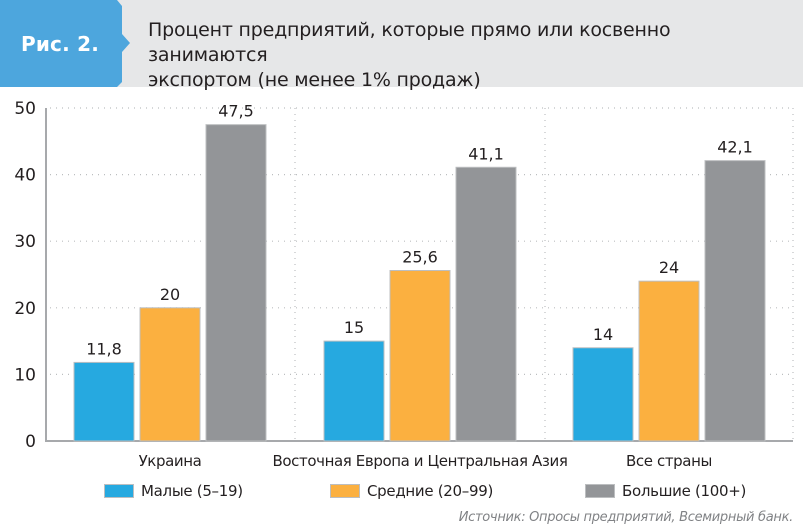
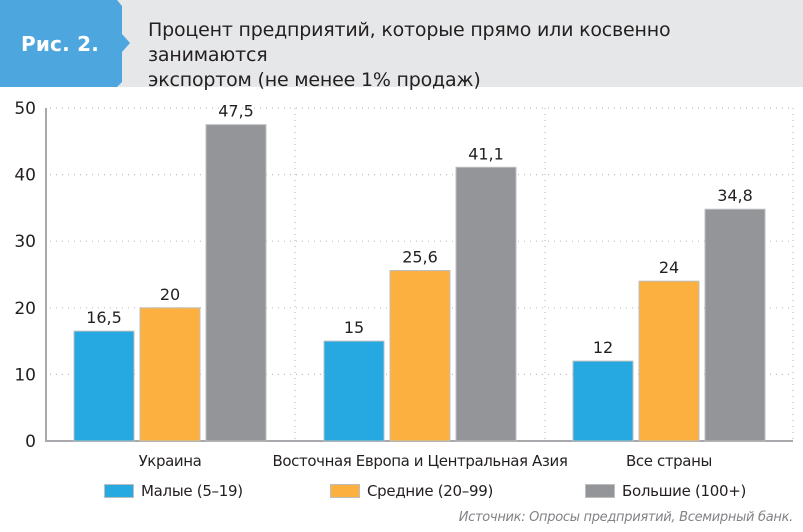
Малые (5–19)/Украина: 11,8 -> 16,5
Малые (5–19)/Все страны: 14 -> 12
Большие (100+)/Все страны: 42,1 -> 34,8
